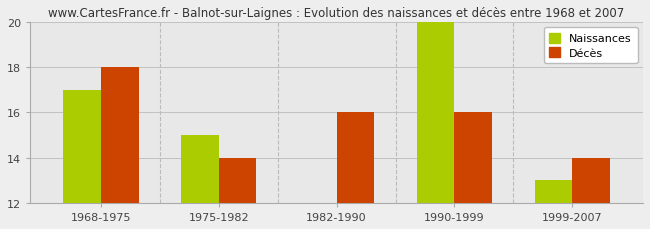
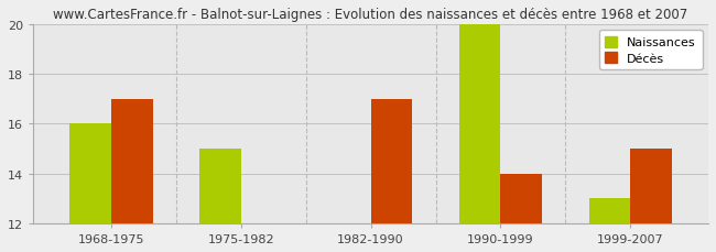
Naissances/1968-1975: 17 -> 16
Décès/1968-1975: 18 -> 17
Décès/1975-1982: 14 -> 12
Décès/1982-1990: 16 -> 17
Décès/1990-1999: 16 -> 14
Décès/1999-2007: 14 -> 15
